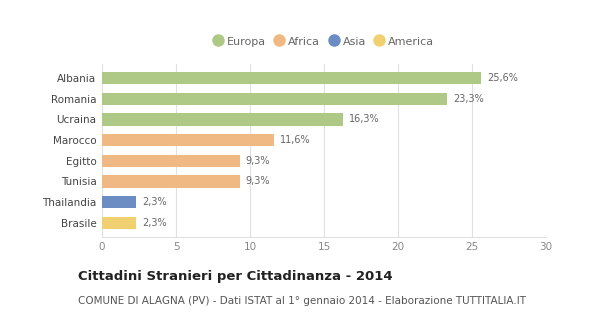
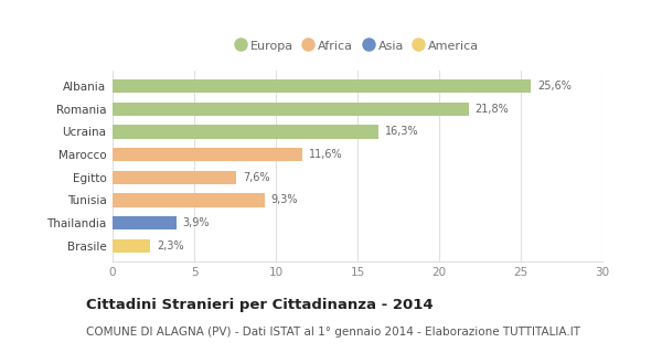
Romania: 23,3% -> 21,8%
Egitto: 9,3% -> 7,6%
Thailandia: 2,3% -> 3,9%
